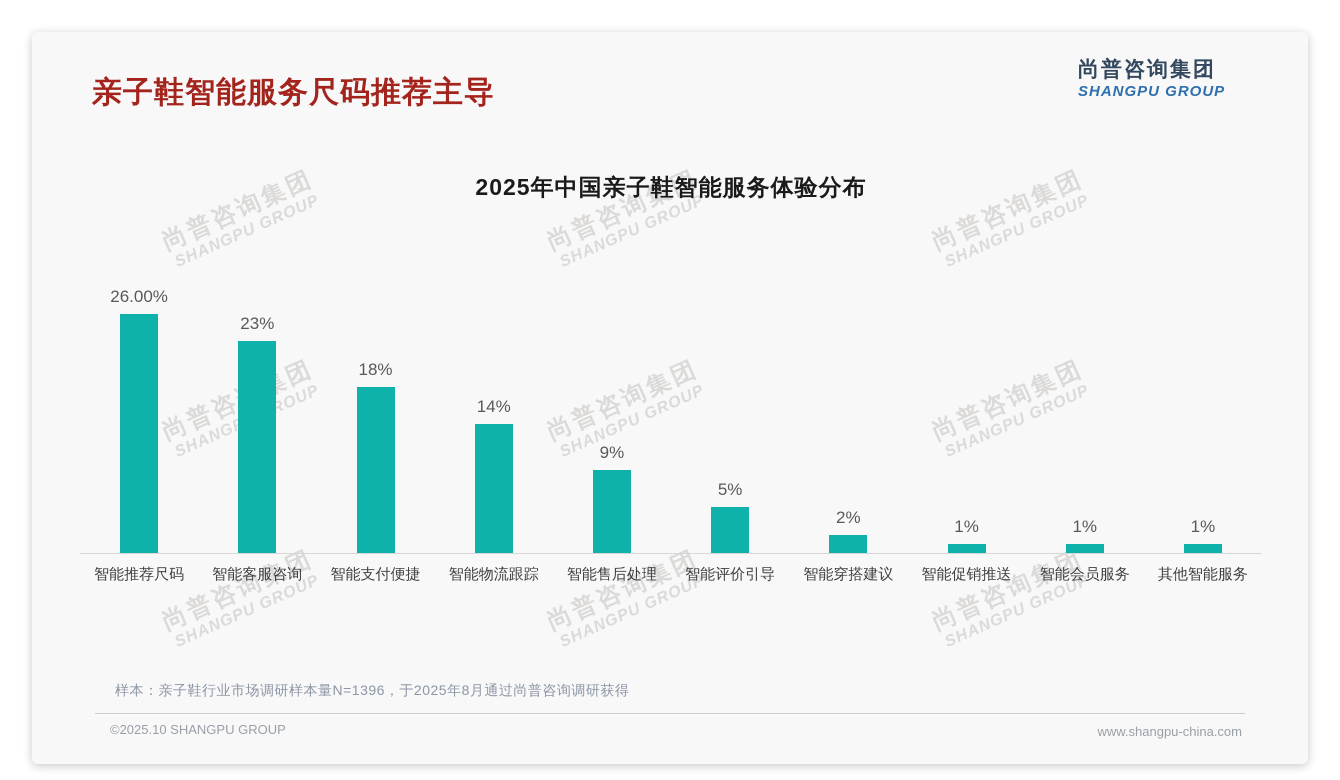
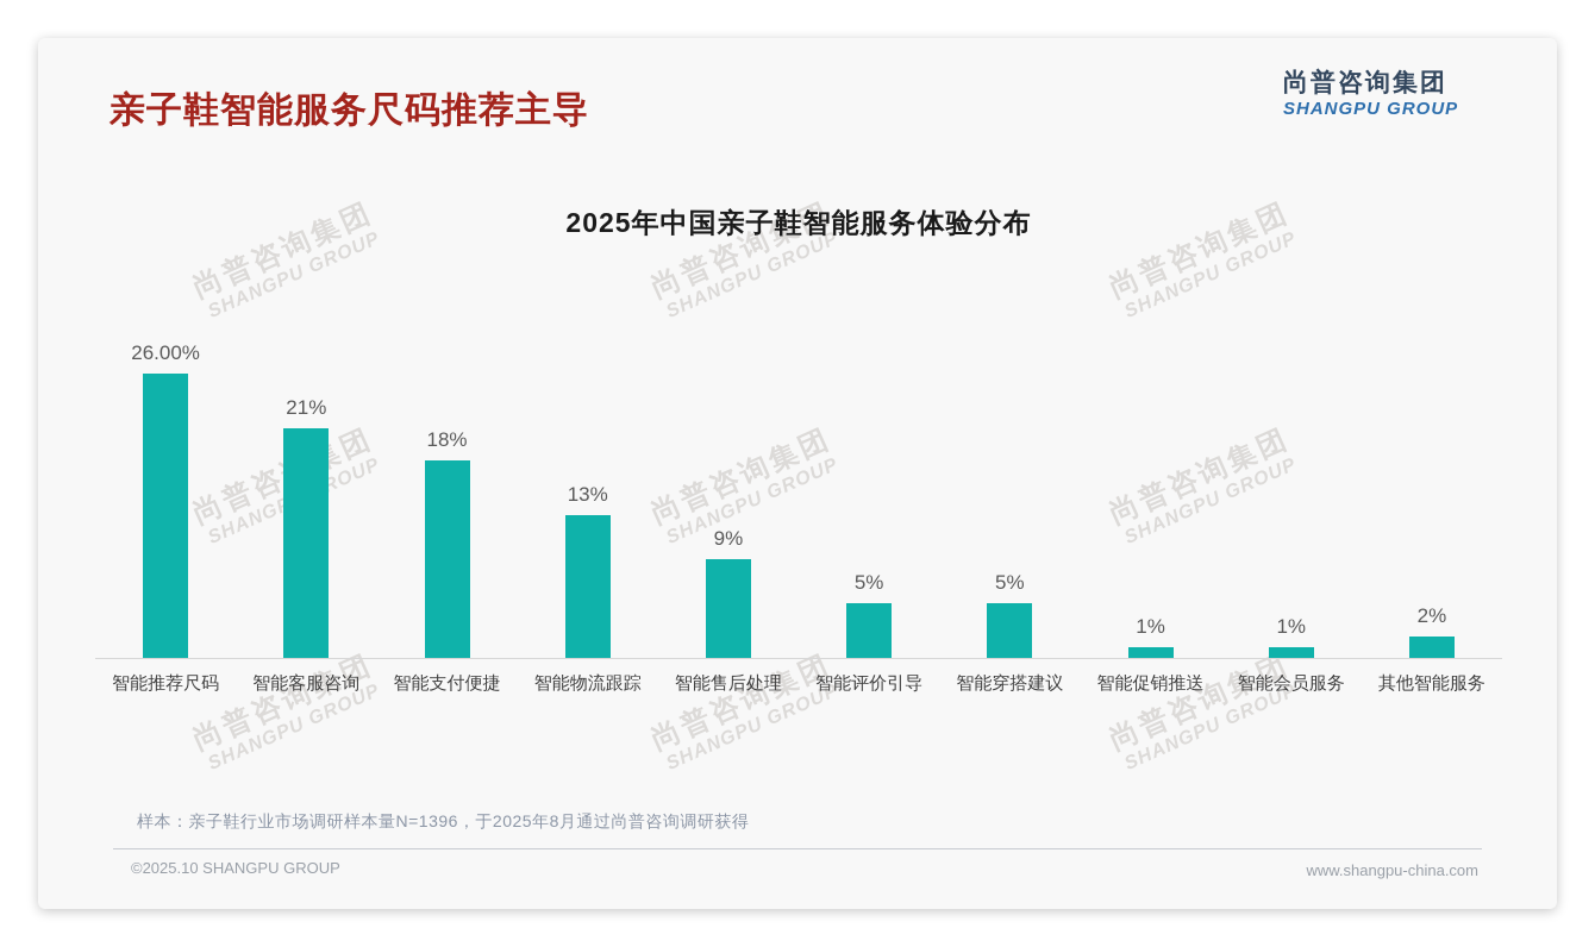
智能客服咨询: 23% -> 21%
智能物流跟踪: 14% -> 13%
智能穿搭建议: 2% -> 5%
其他智能服务: 1% -> 2%
